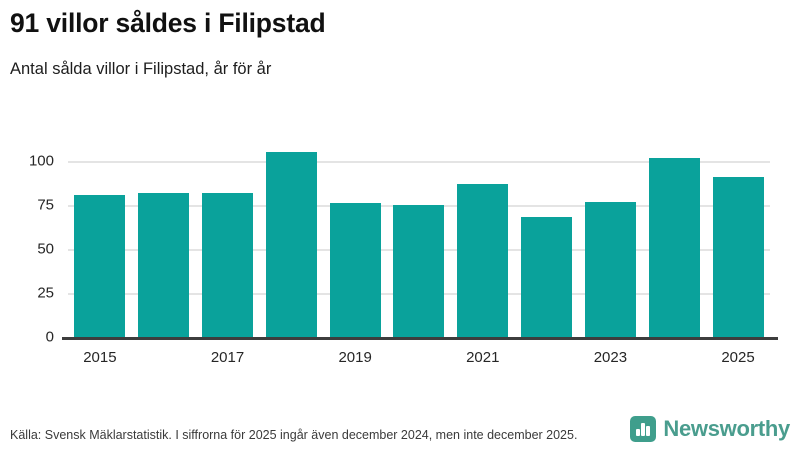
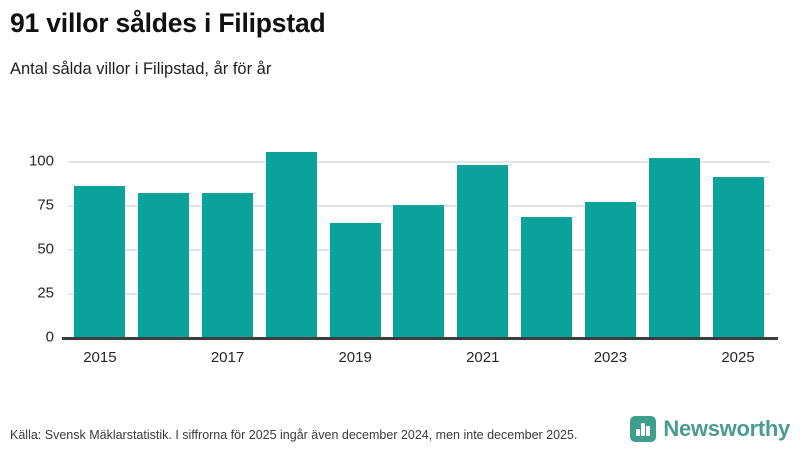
2015: 81 -> 86
2019: 76 -> 65
2021: 87 -> 98
